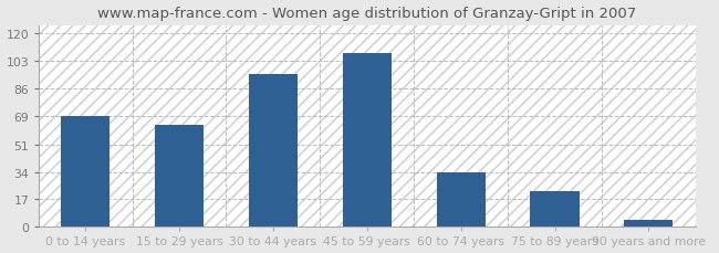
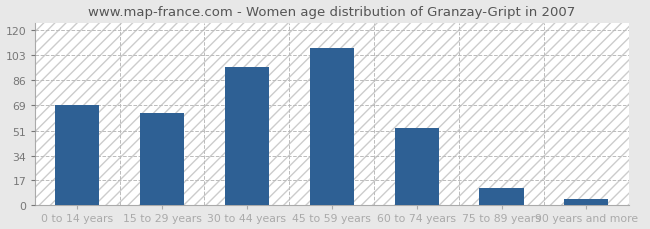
60 to 74 years: 34 -> 53
75 to 89 years: 22 -> 12
